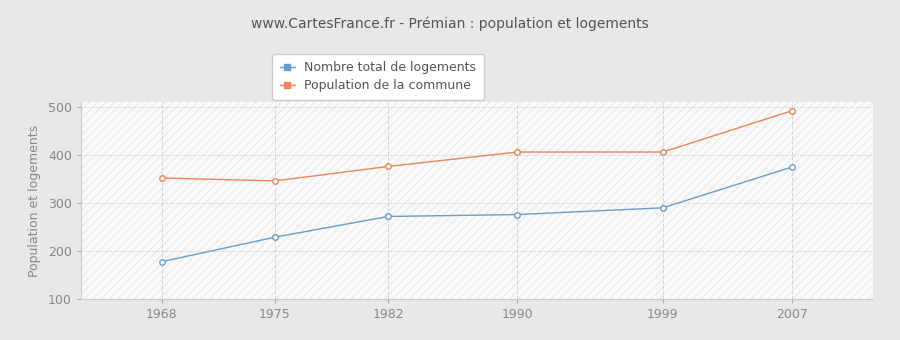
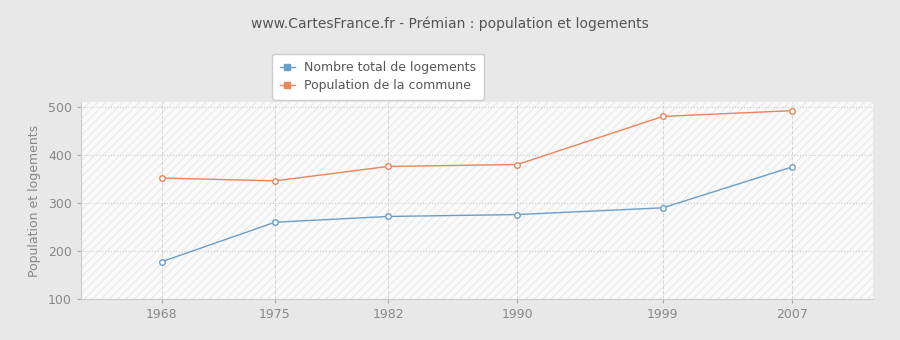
Nombre total de logements/1975: 229 -> 260
Population de la commune/1990: 406 -> 380
Population de la commune/1999: 406 -> 480
